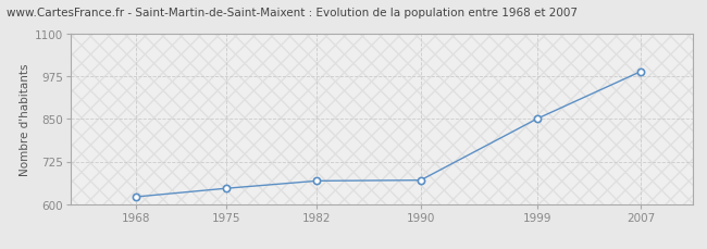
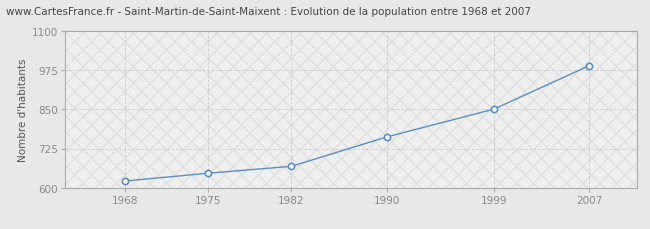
1990: 670 -> 762
